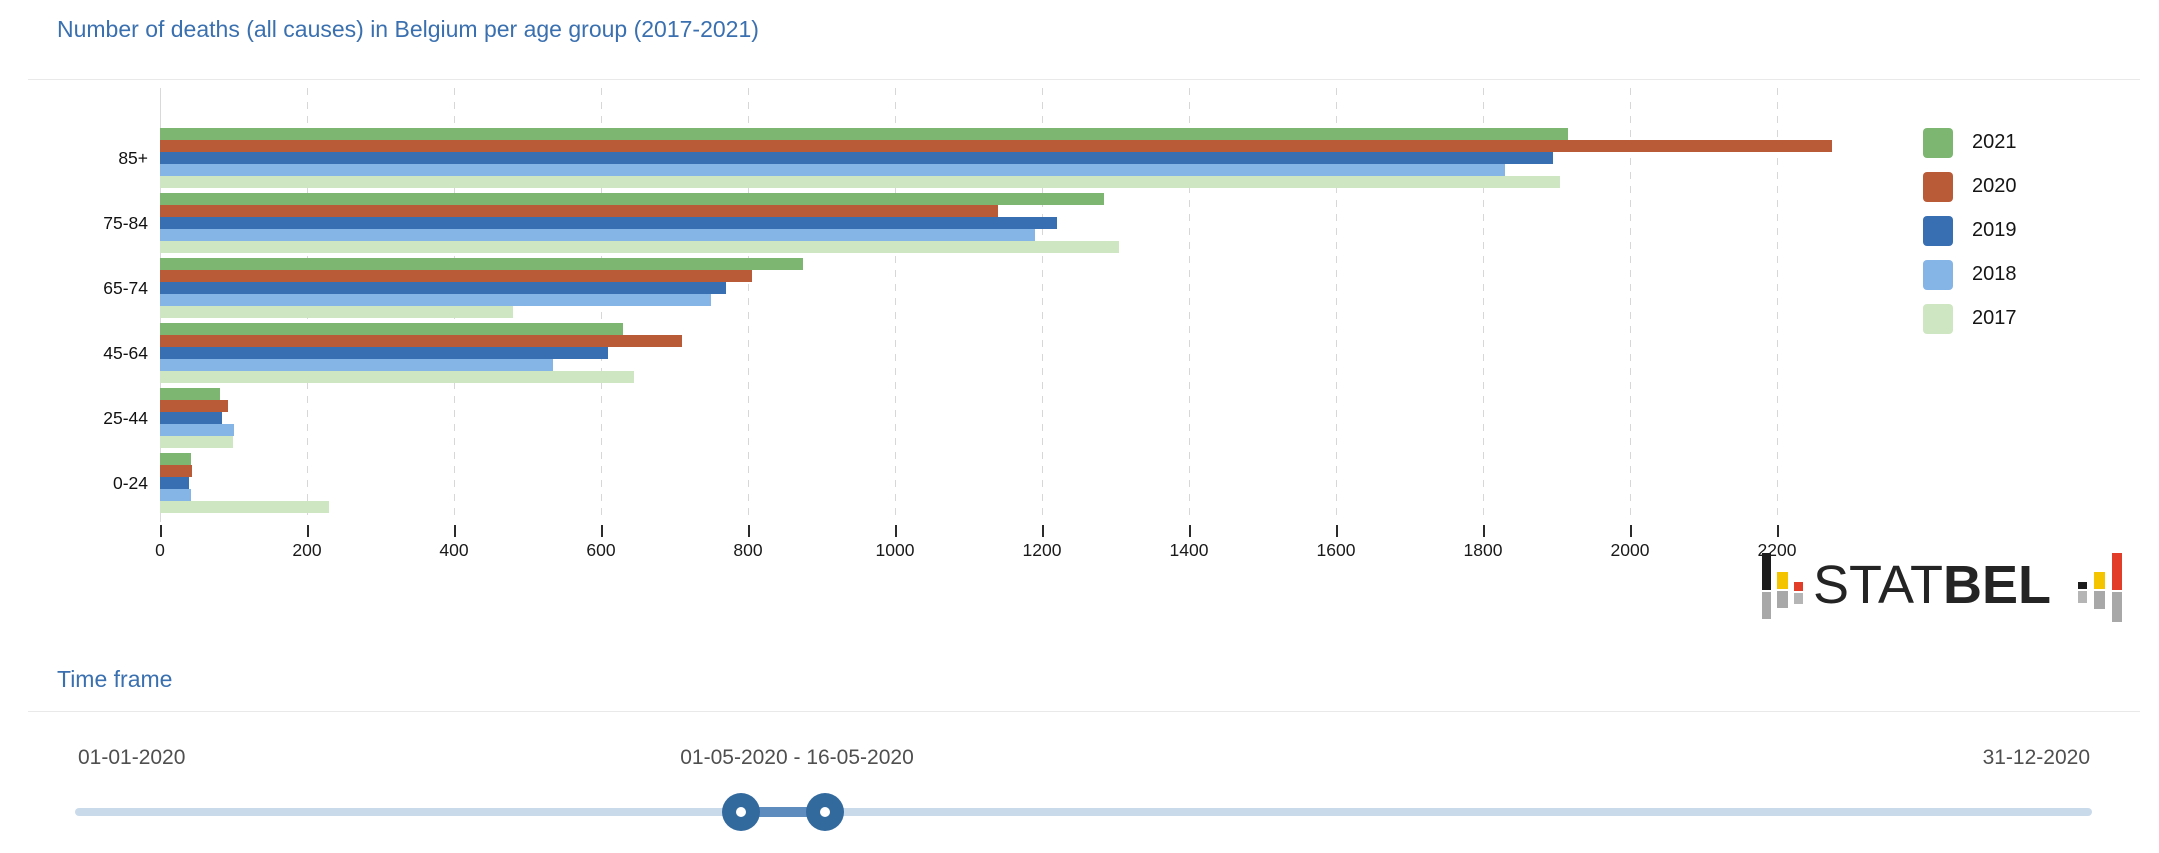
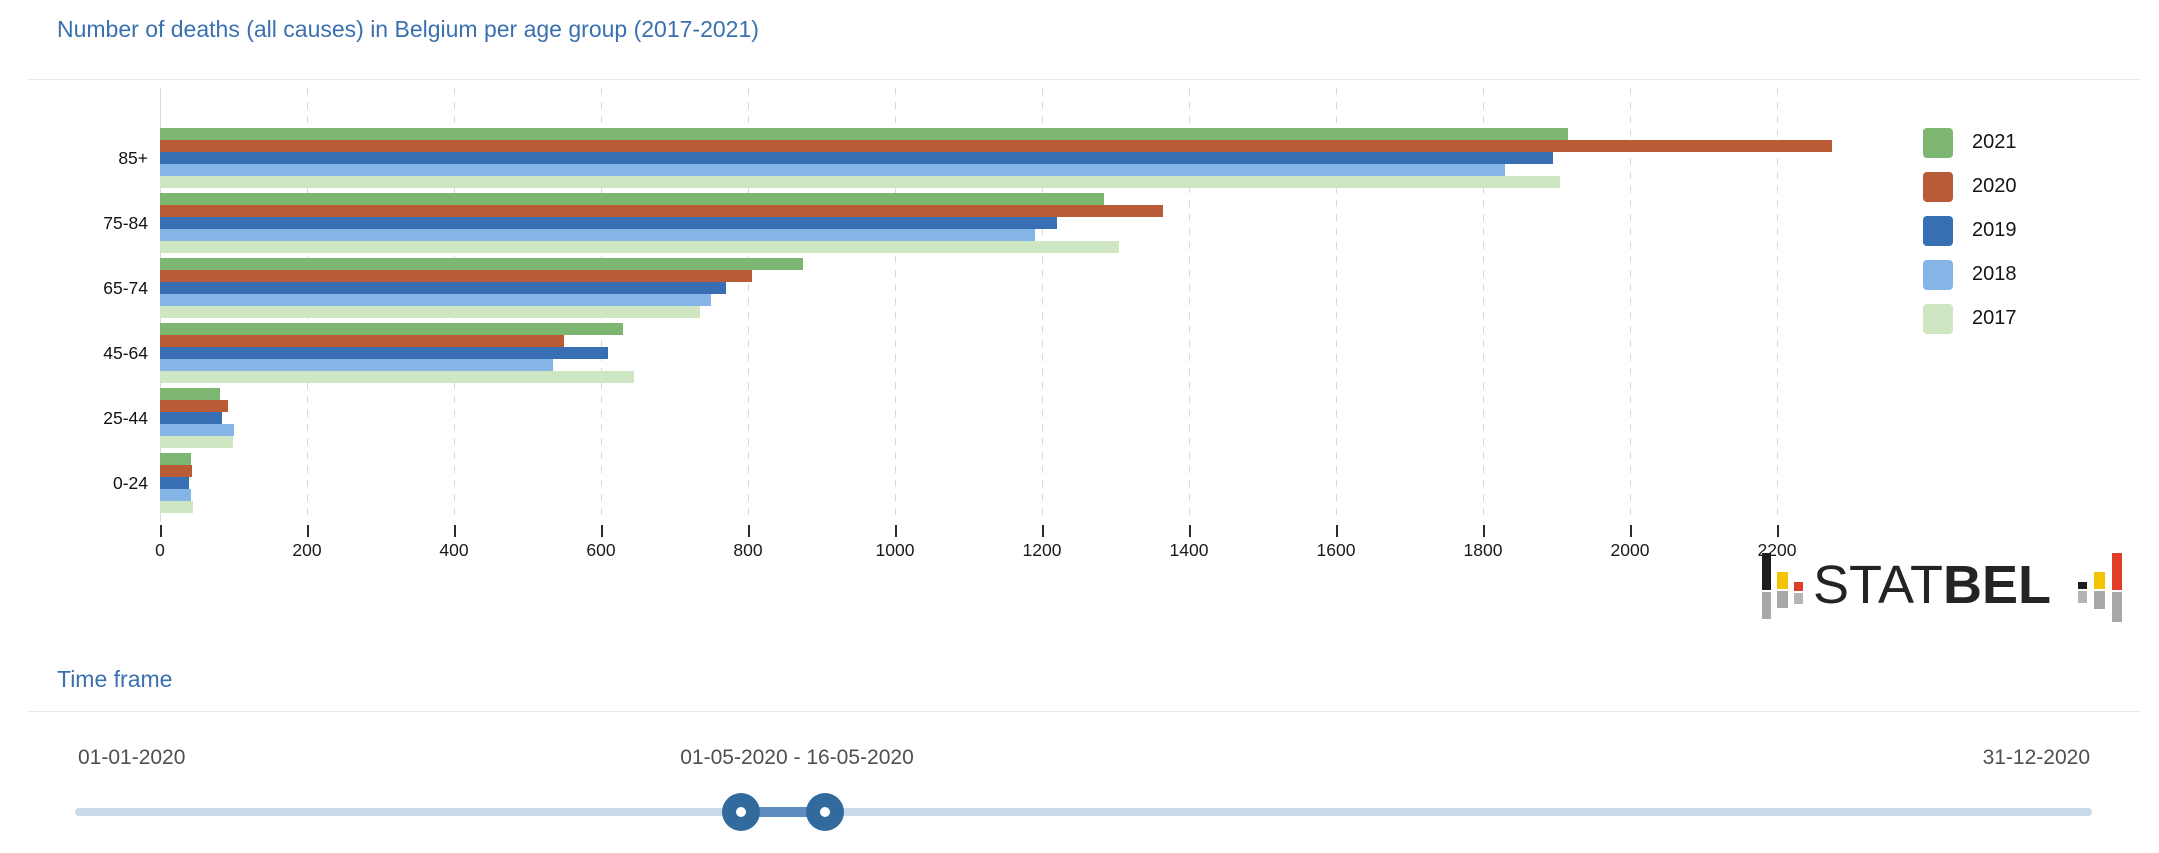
2020/75-84: 1140 -> 1360
2017/65-74: 480 -> 740
2020/45-64: 710 -> 550
2017/0-24: 230 -> 40
